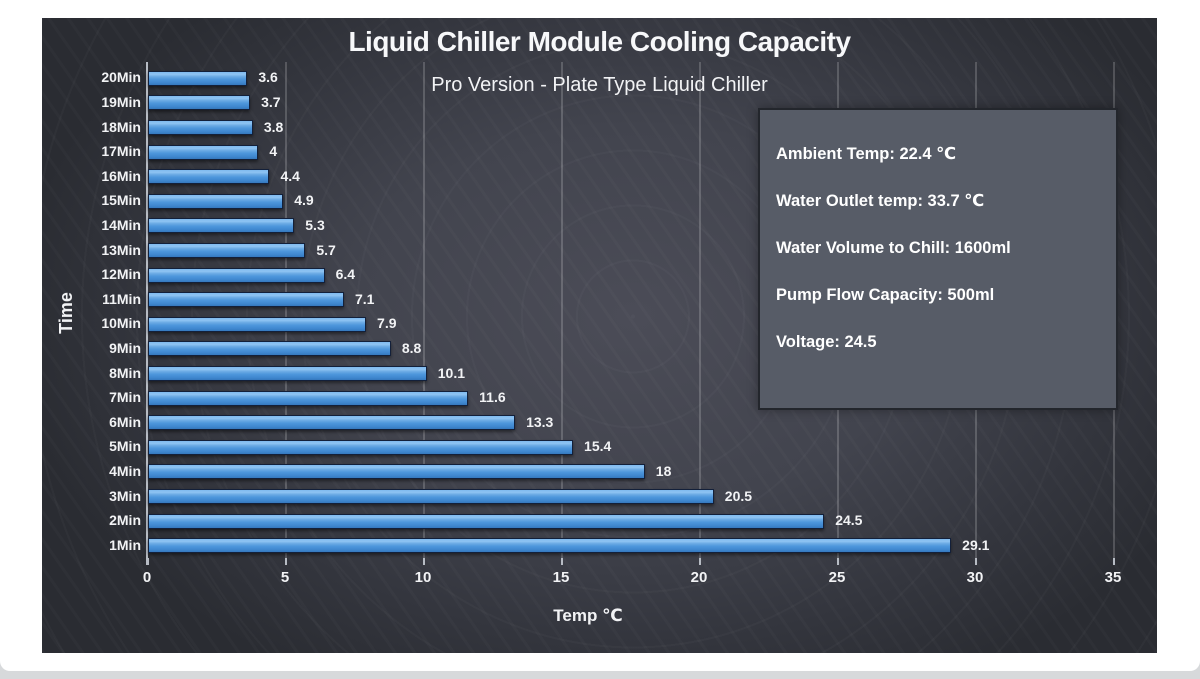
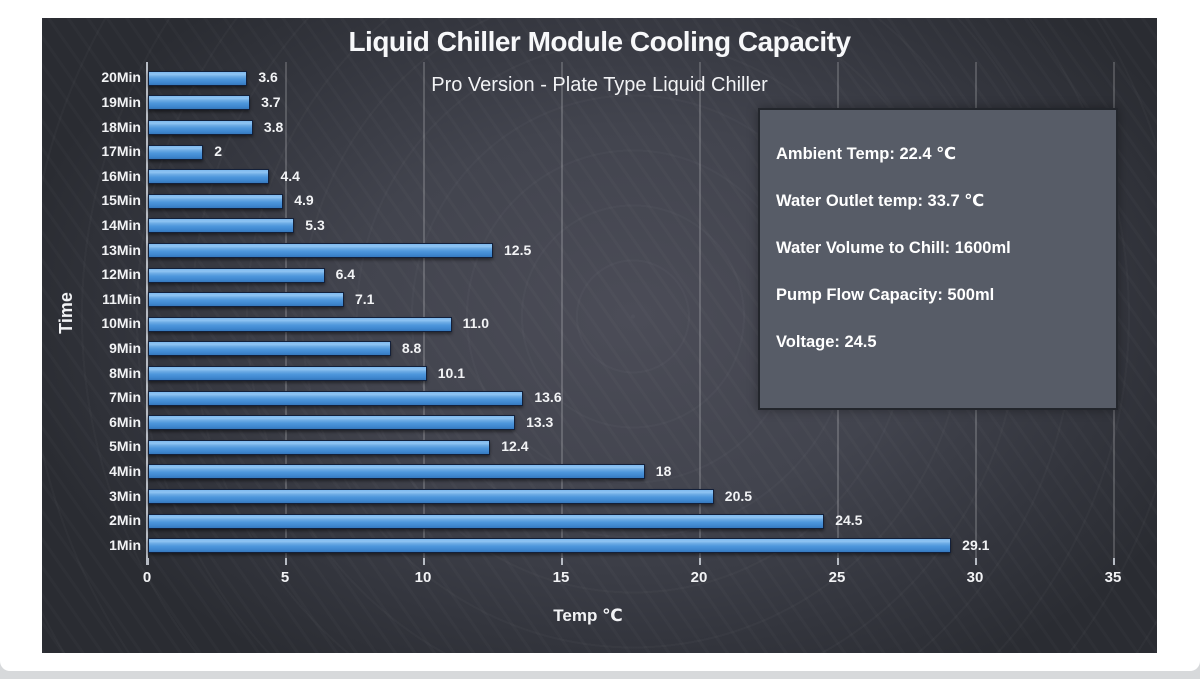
17Min: 4 -> 2
13Min: 5.7 -> 12.5
10Min: 7.9 -> 11.0
7Min: 11.6 -> 13.6
5Min: 15.4 -> 12.4
